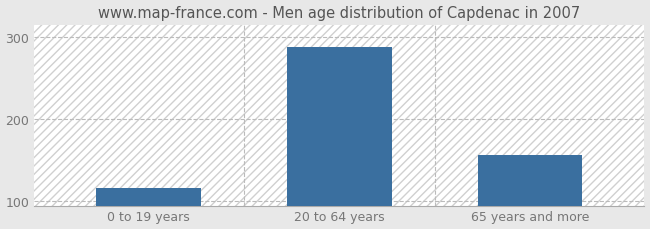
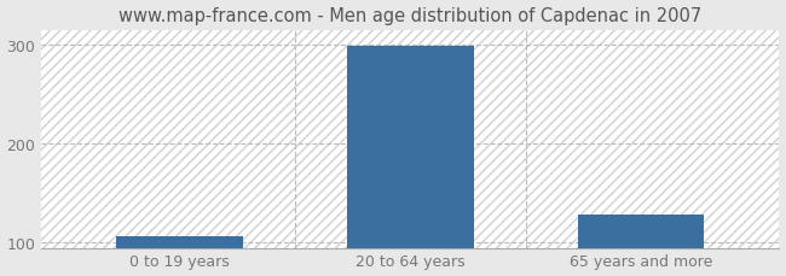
0 to 19 years: 116 -> 107
20 to 64 years: 288 -> 299
65 years and more: 156 -> 128
